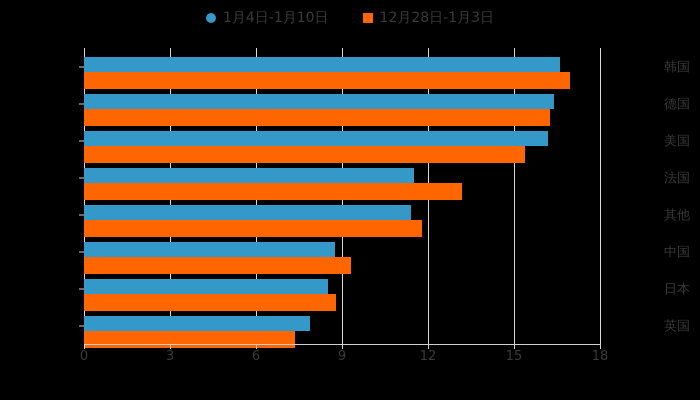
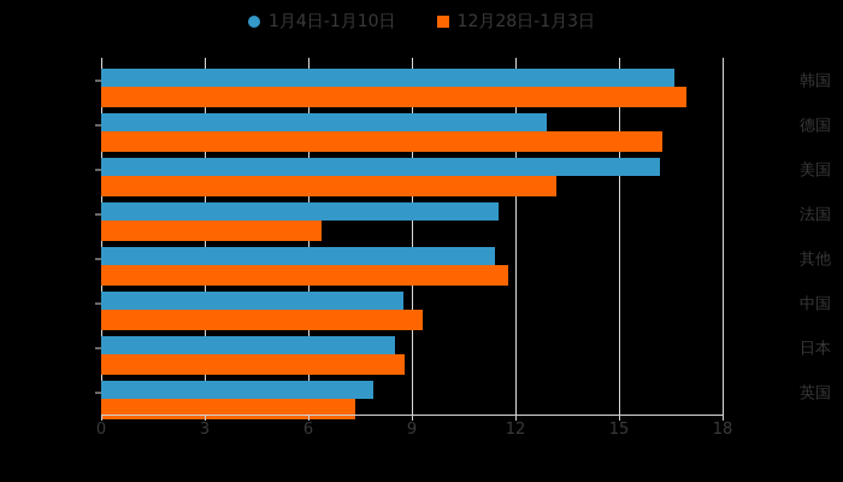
1月4日-1月10日/德国: 16.4 -> 12.9
12月28日-1月3日/美国: 15.4 -> 13.2
12月28日-1月3日/法国: 13.2 -> 6.4
